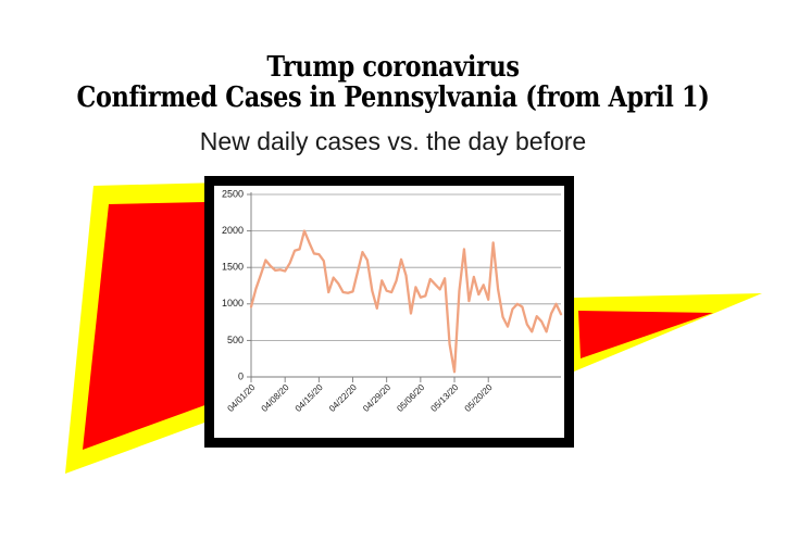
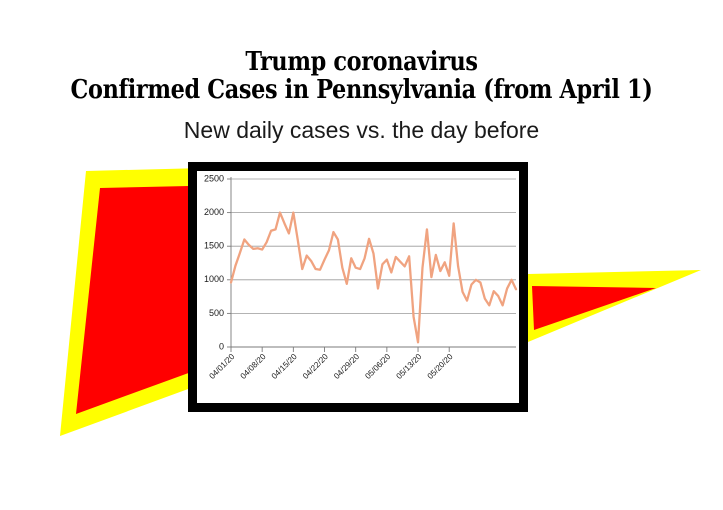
04/15/20: 1700 -> 2000
04/22/20: 1200 -> 1300
05/06/20: 1100 -> 1300
